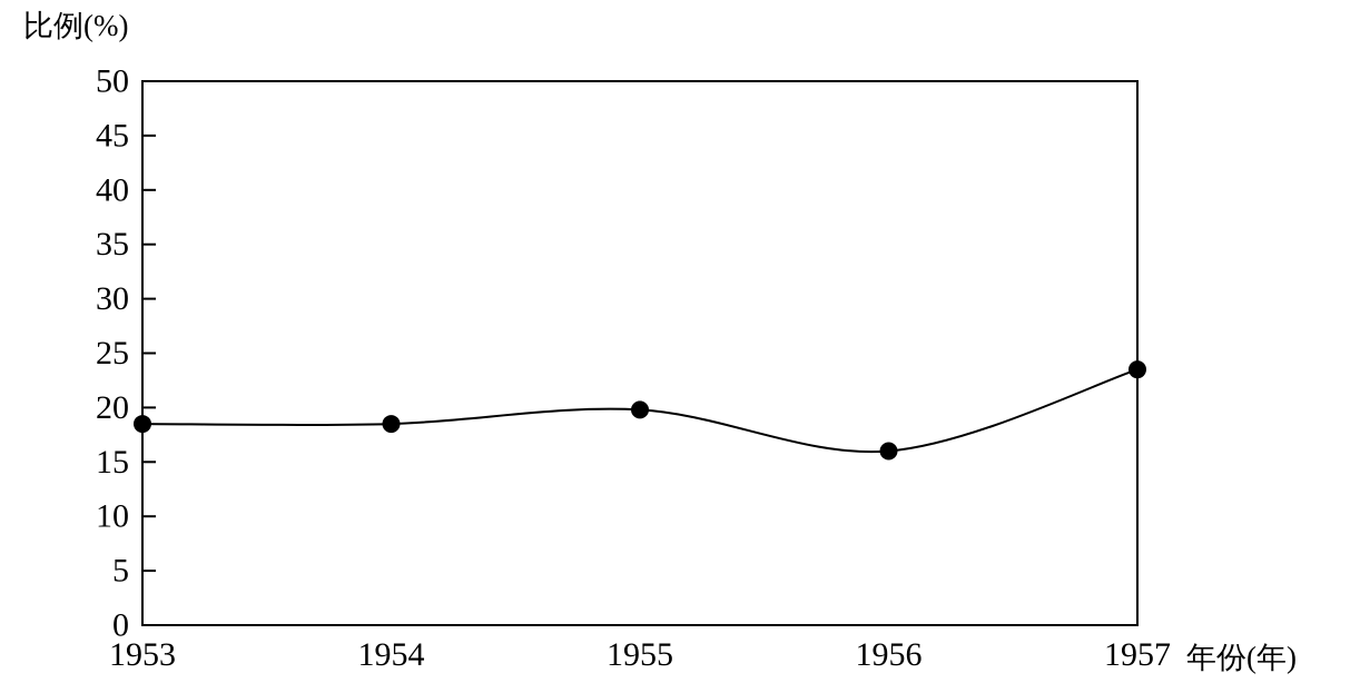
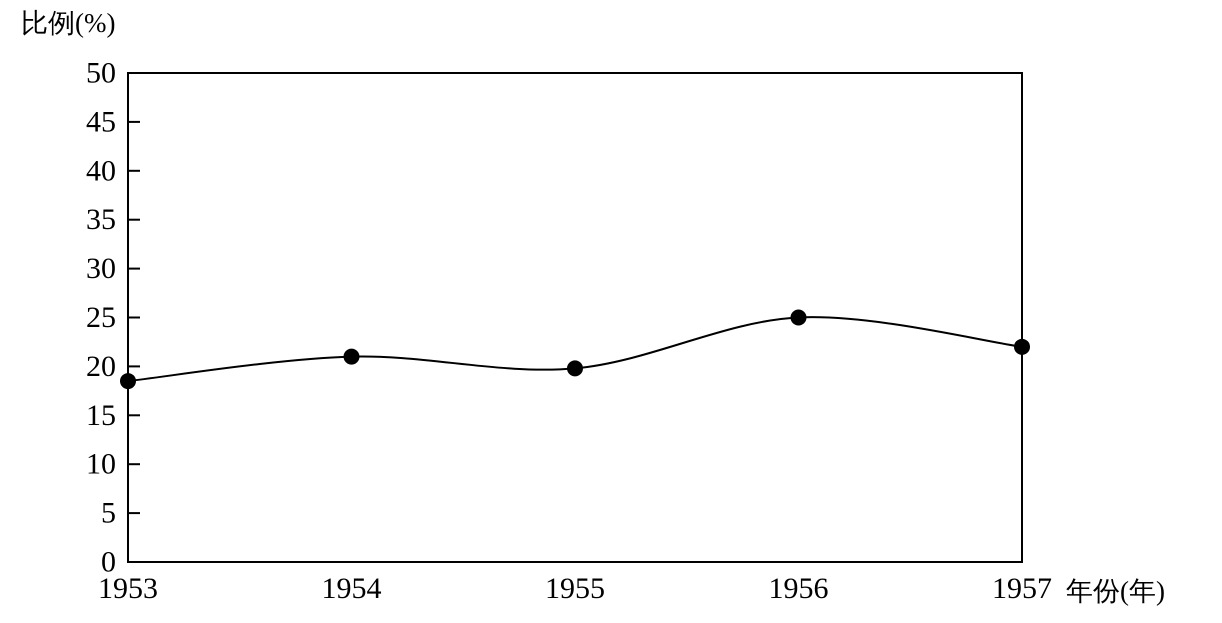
1954: 18 -> 21
1956: 16 -> 25
1957: 24 -> 22
